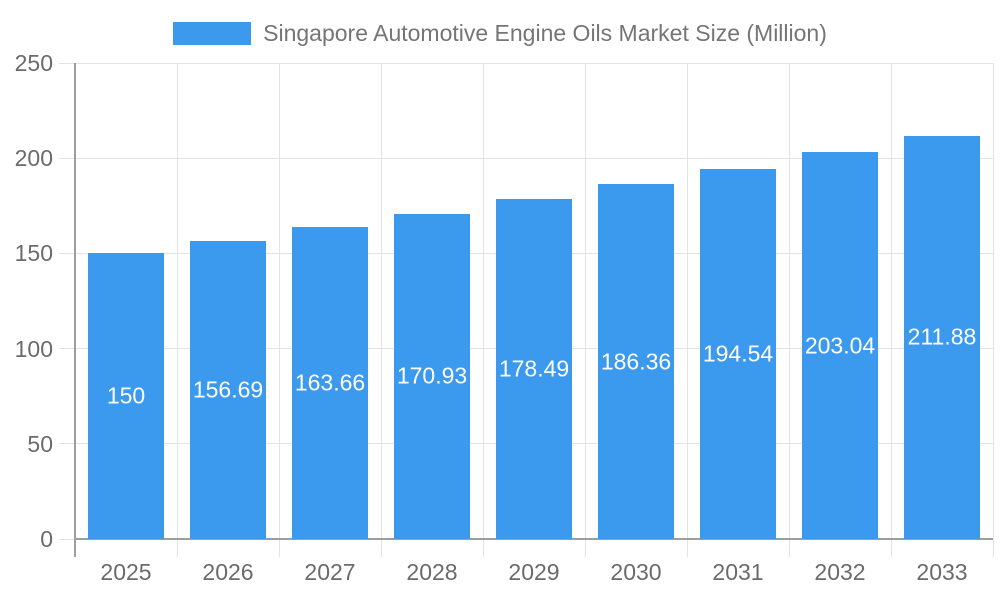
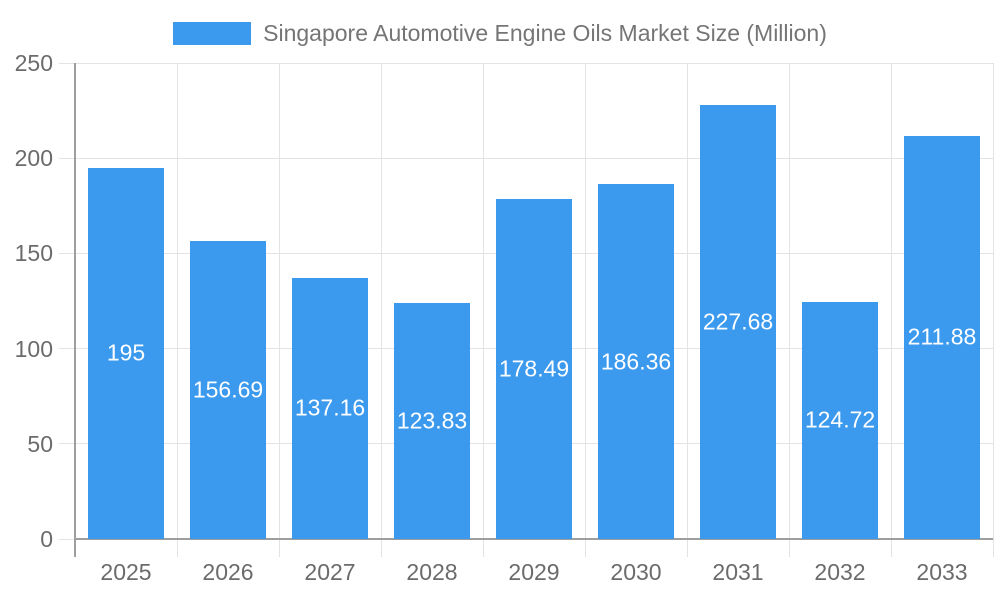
2025: 150 -> 195
2027: 163.66 -> 137.16
2028: 170.93 -> 123.83
2031: 194.54 -> 227.68
2032: 203.04 -> 124.72
